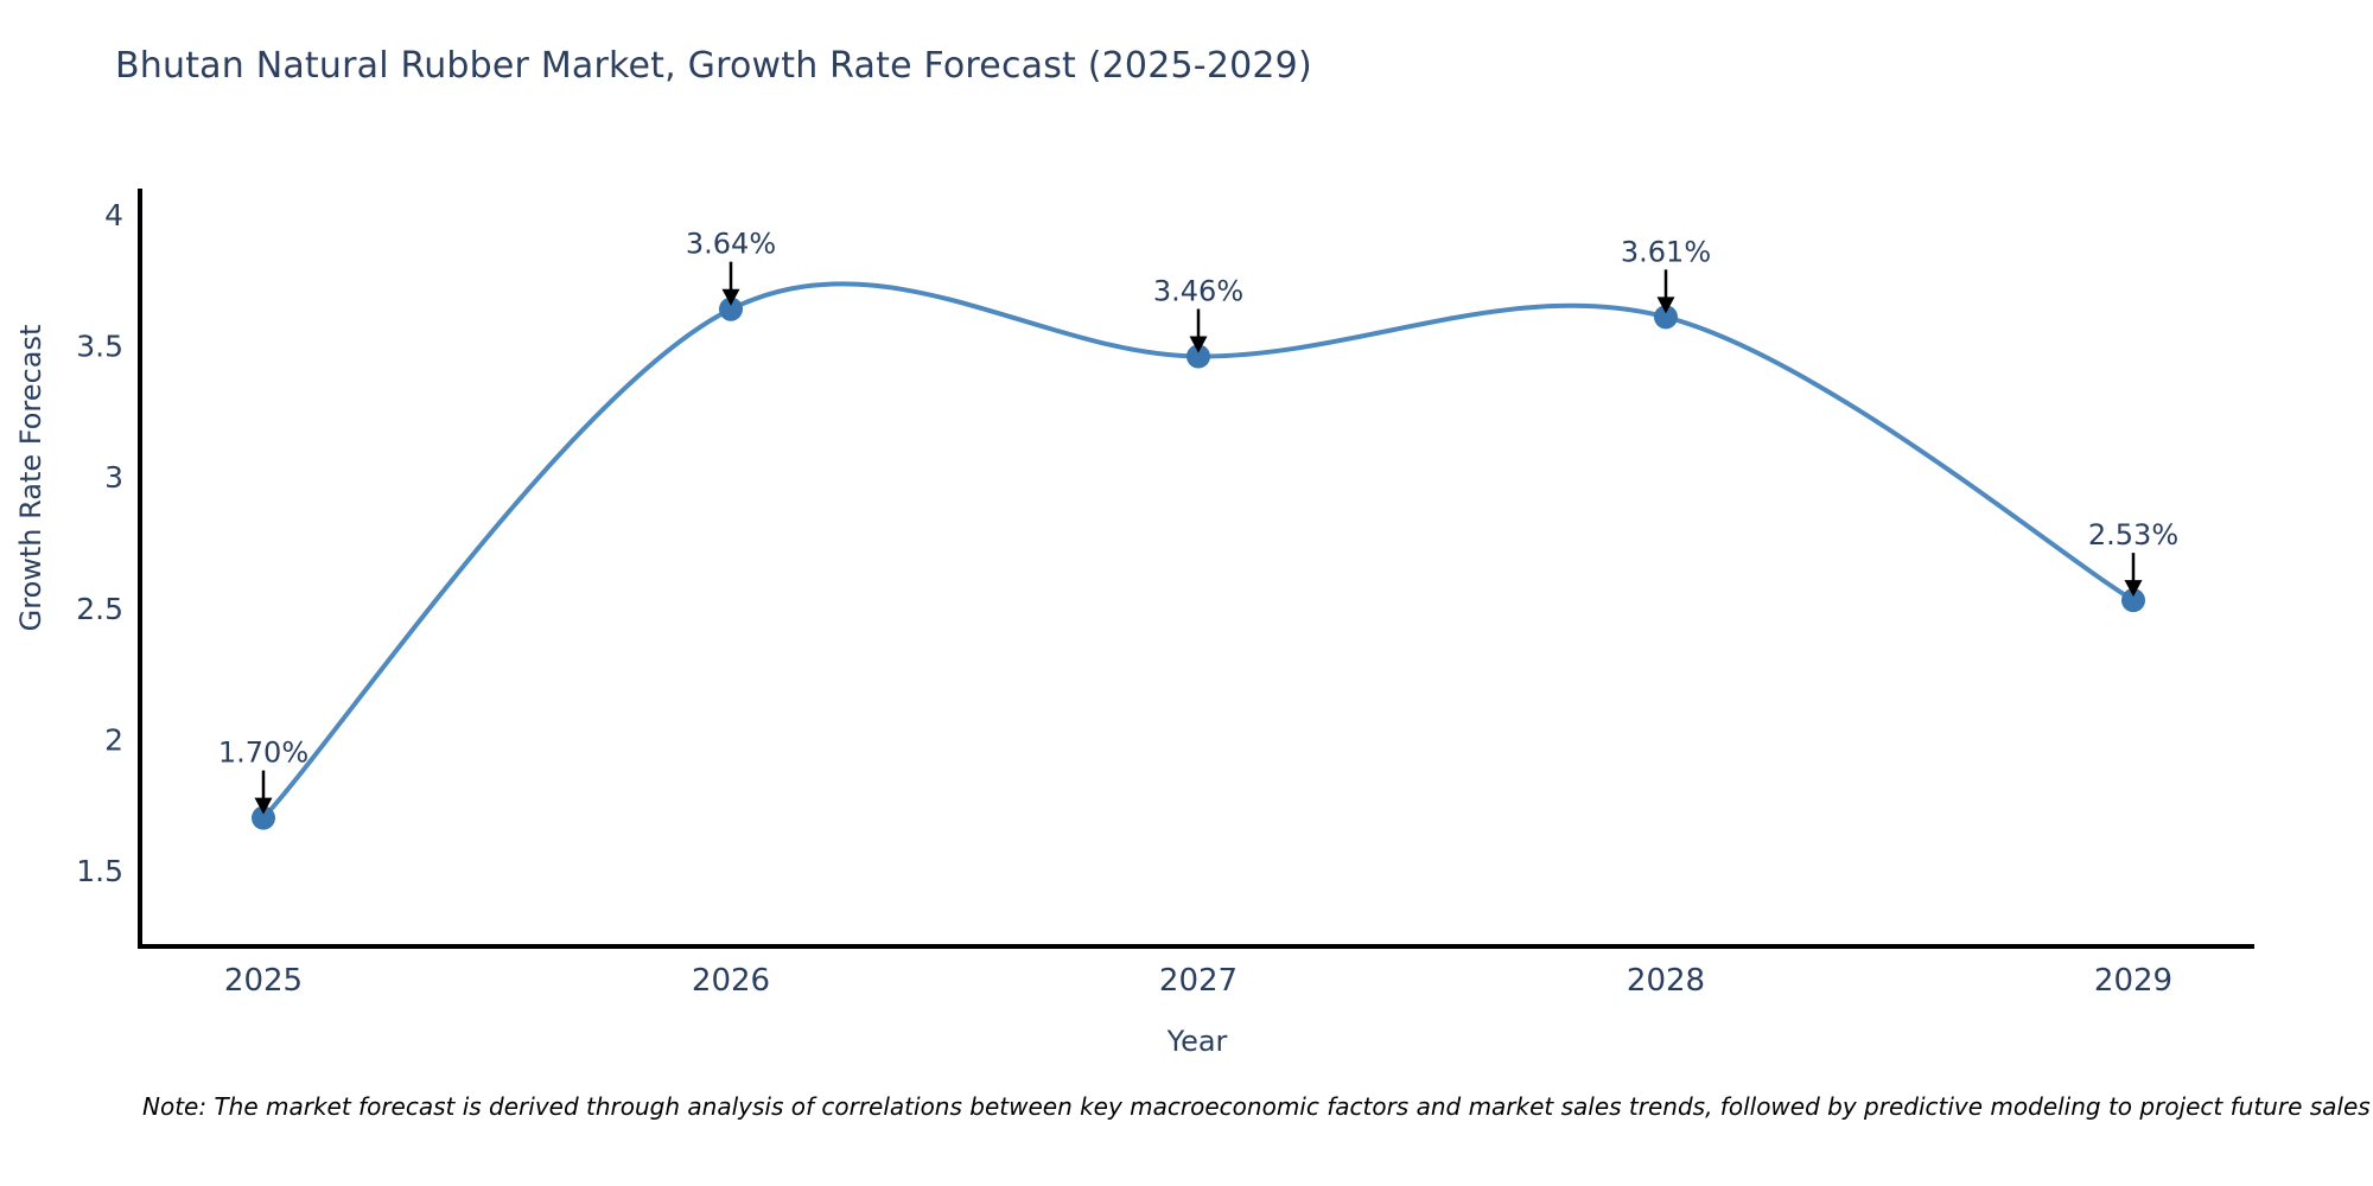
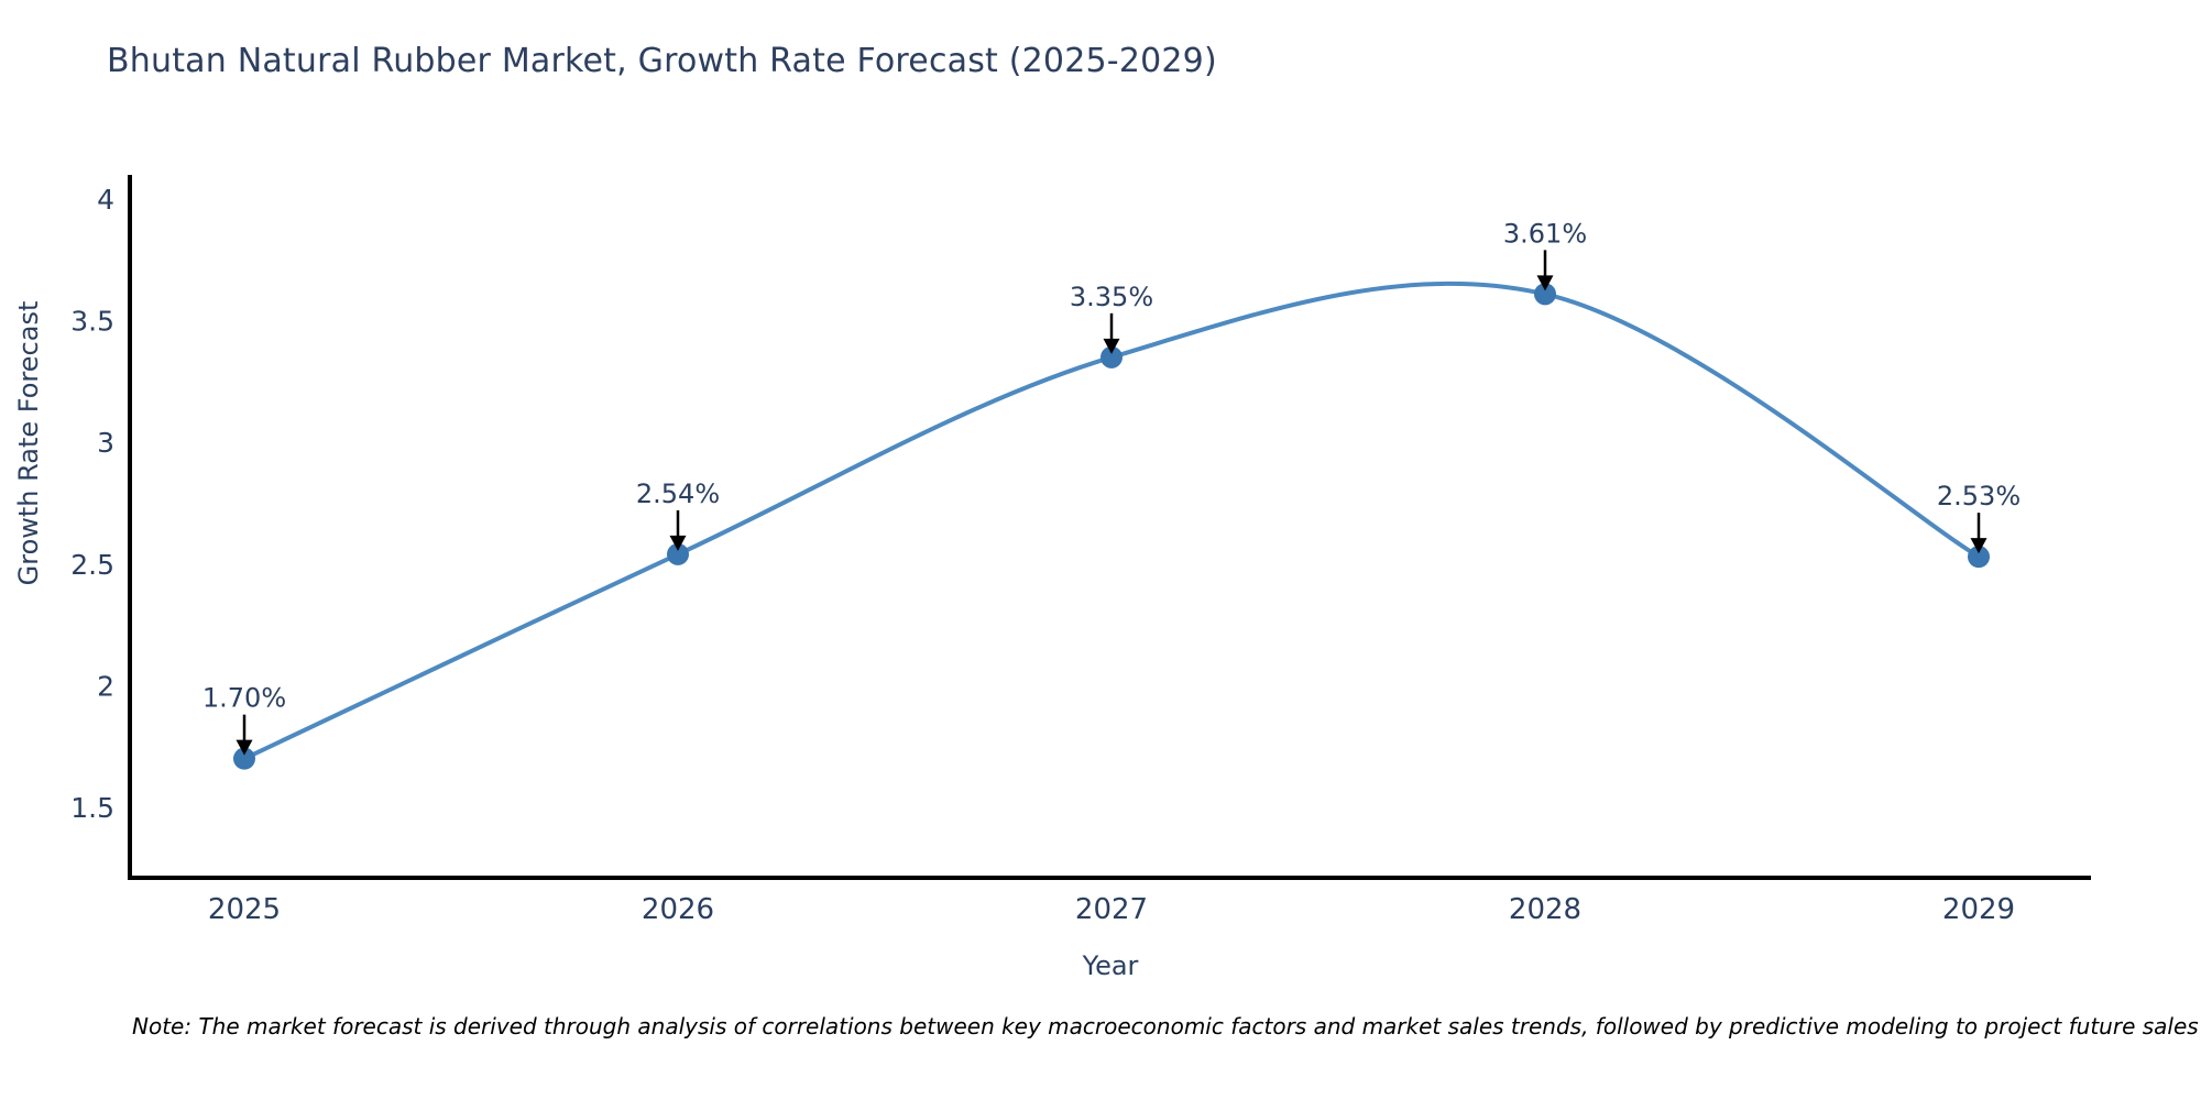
2026: 3.64% -> 2.54%
2027: 3.46% -> 3.35%
